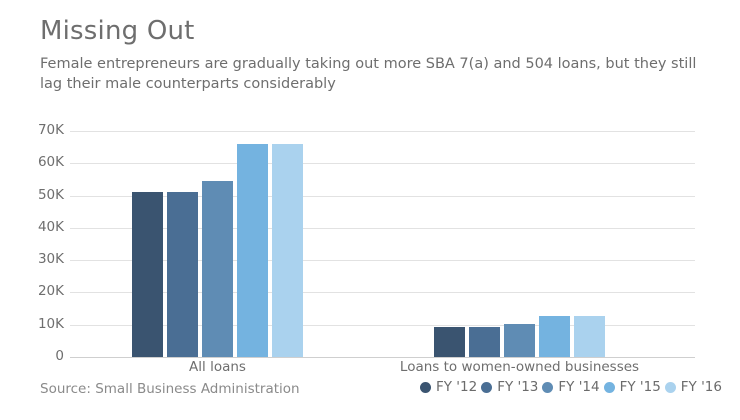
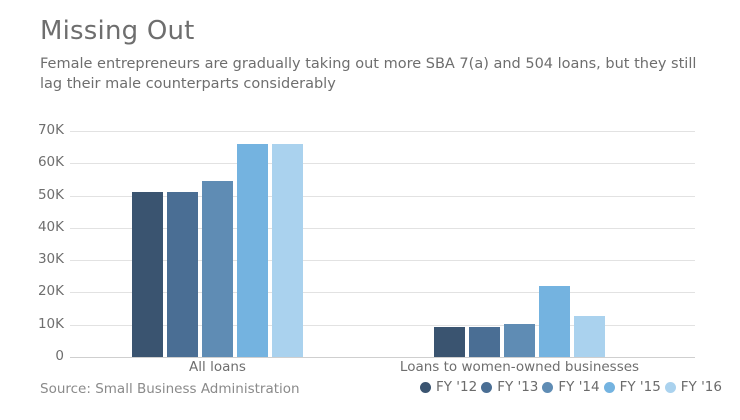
FY '15/Loans to women-owned businesses: 13K -> 22K
